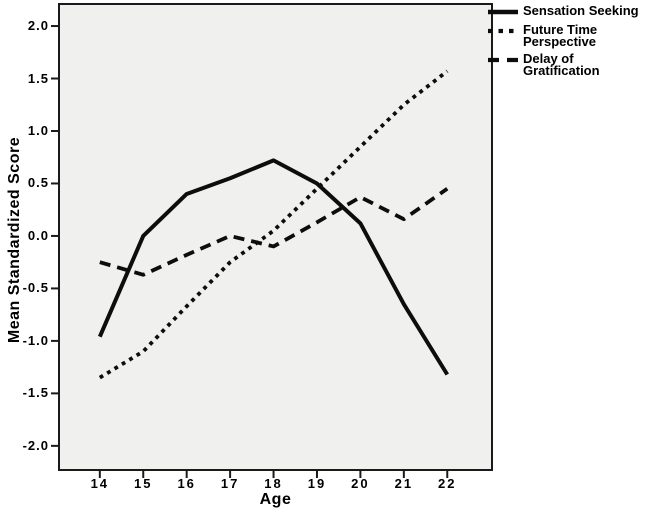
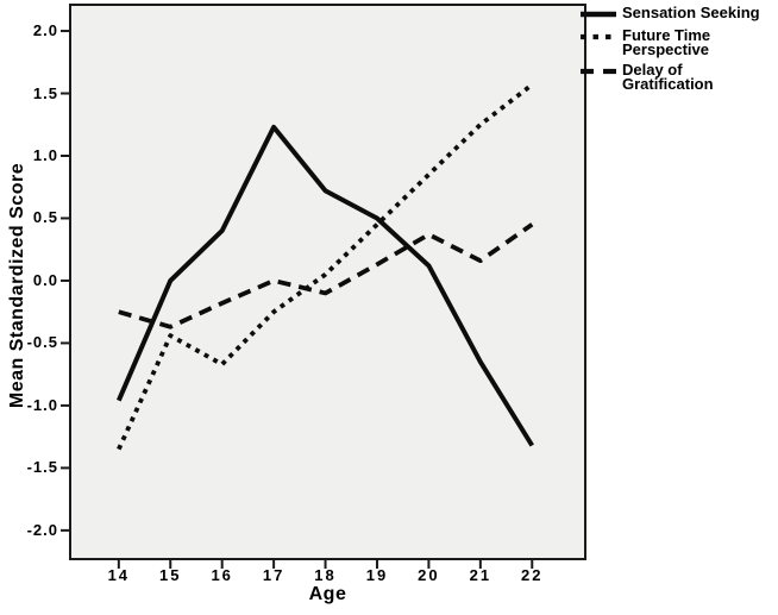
Future Time Perspective/15: -1.10 -> -0.44
Sensation Seeking/17: 0.55 -> 1.23
